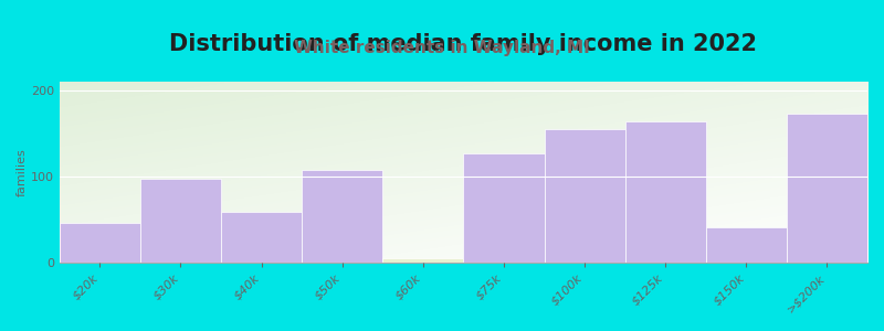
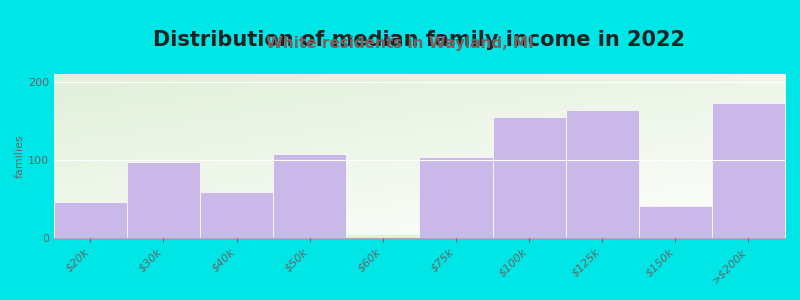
$75k: 126 -> 103
